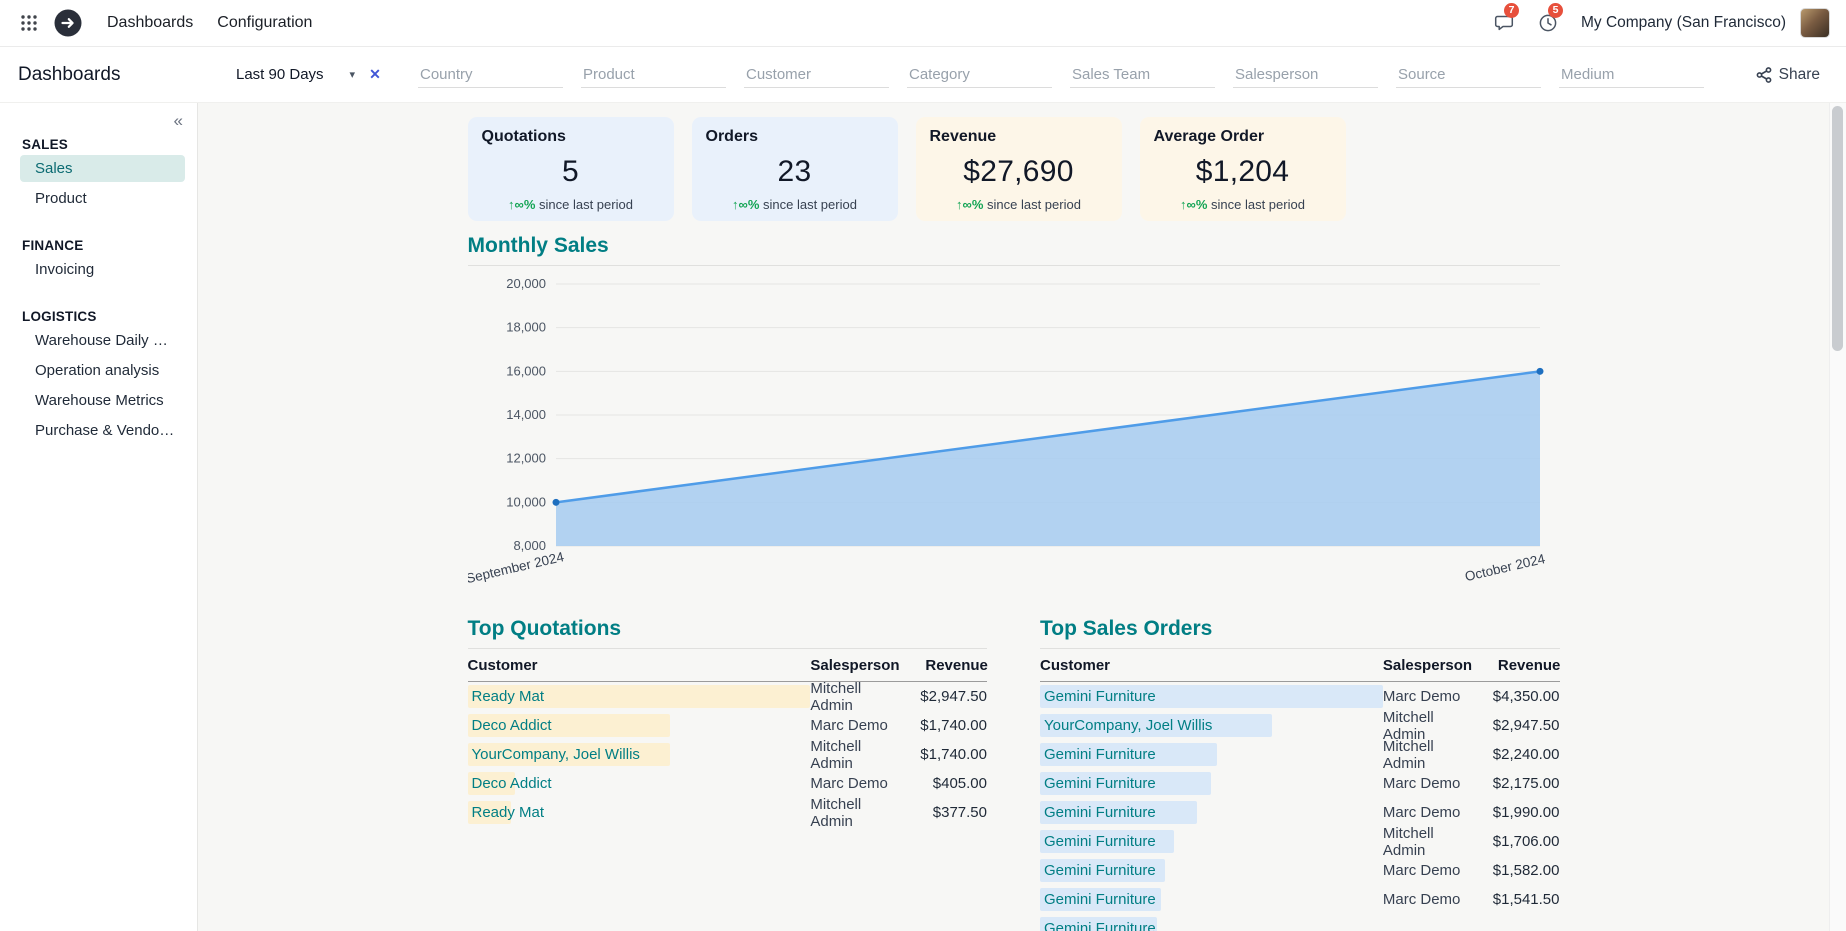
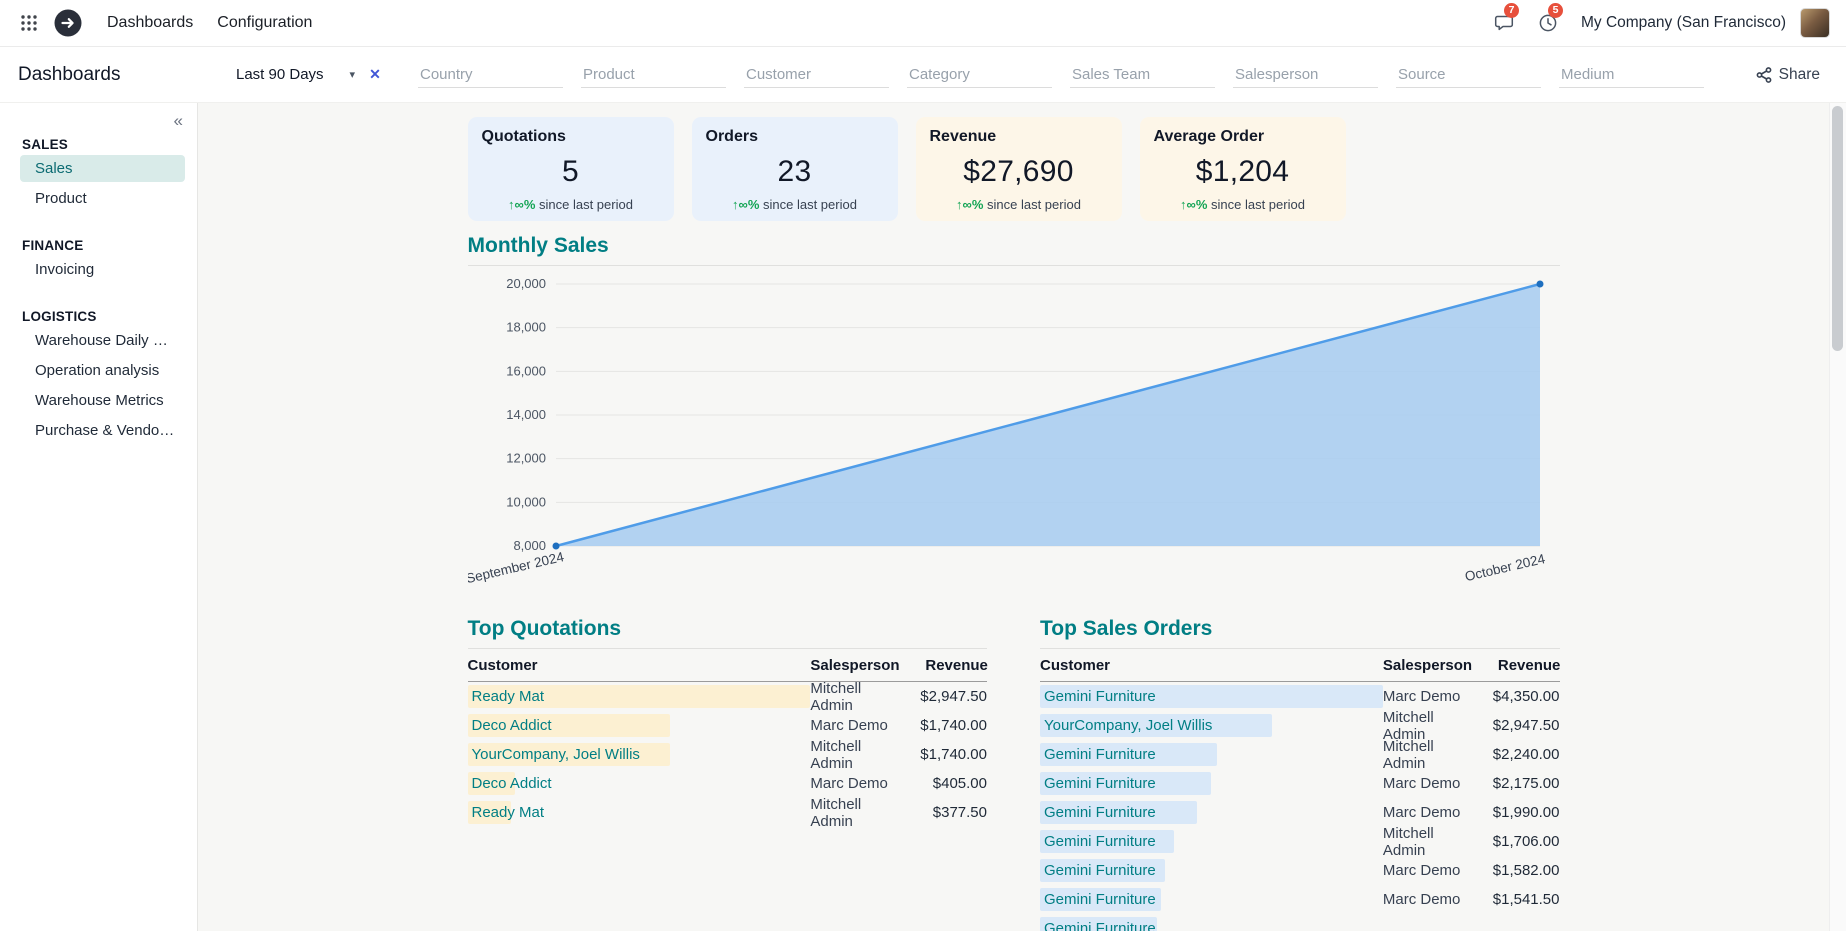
September 2024: 10000 -> 8000
October 2024: 16000 -> 20000
